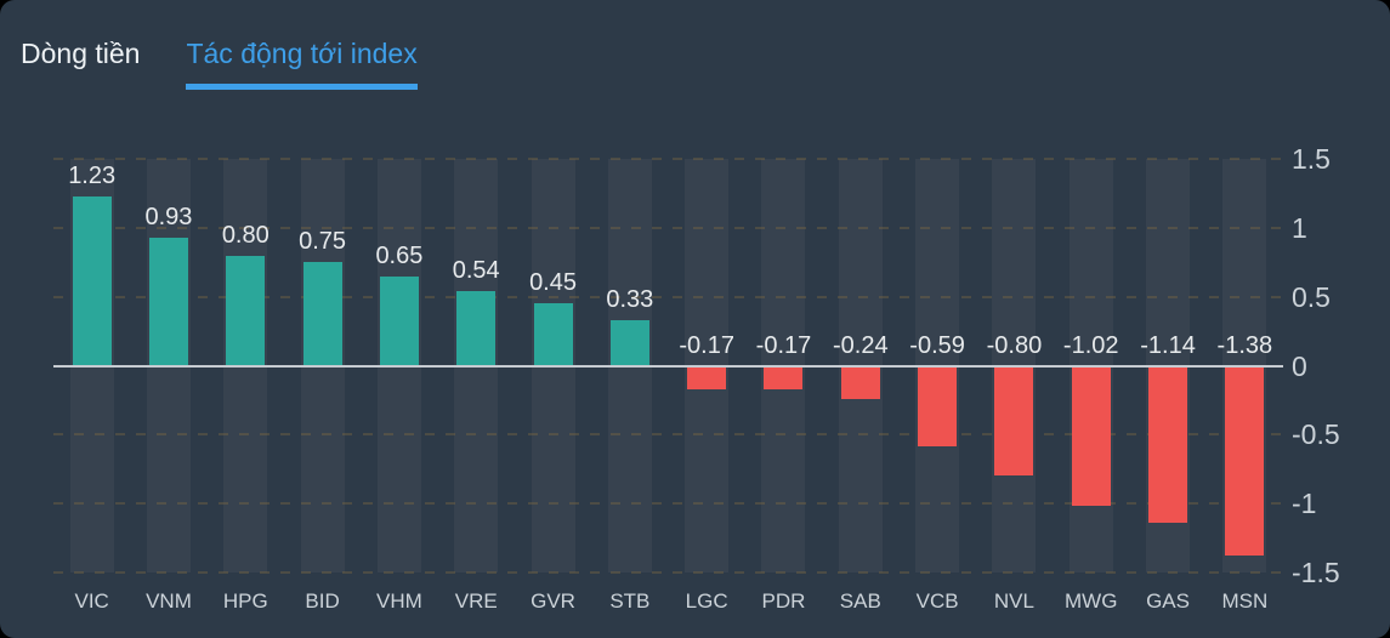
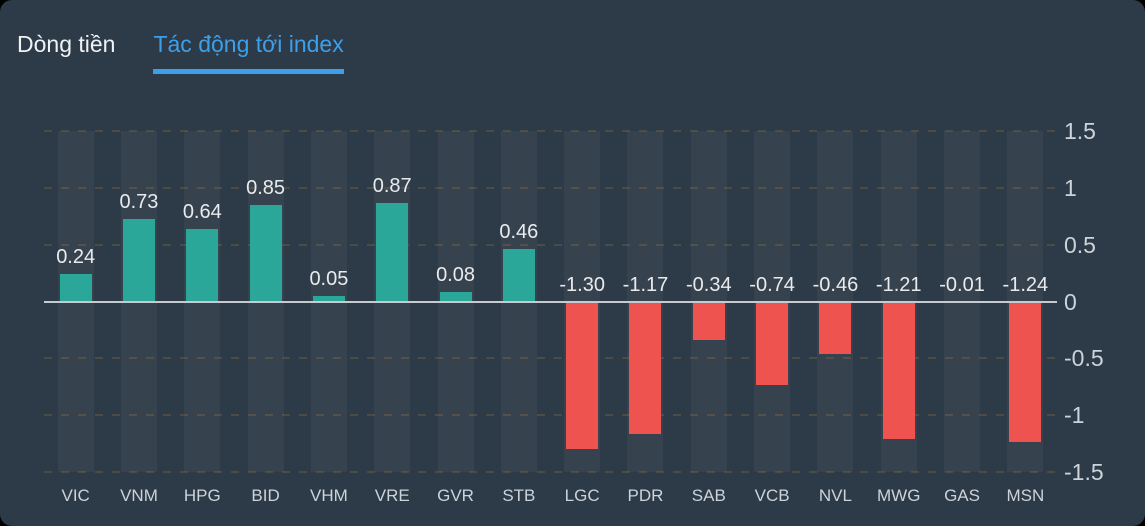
VIC: 1.23 -> 0.24
VNM: 0.93 -> 0.73
HPG: 0.80 -> 0.64
BID: 0.75 -> 0.85
VHM: 0.65 -> 0.05
VRE: 0.54 -> 0.87
GVR: 0.45 -> 0.08
STB: 0.33 -> 0.46
LGC: -0.17 -> -1.30
PDR: -0.17 -> -1.17
SAB: -0.24 -> -0.34
VCB: -0.59 -> -0.74
NVL: -0.80 -> -0.46
MWG: -1.02 -> -1.21
GAS: -1.14 -> -0.01
MSN: -1.38 -> -1.24
